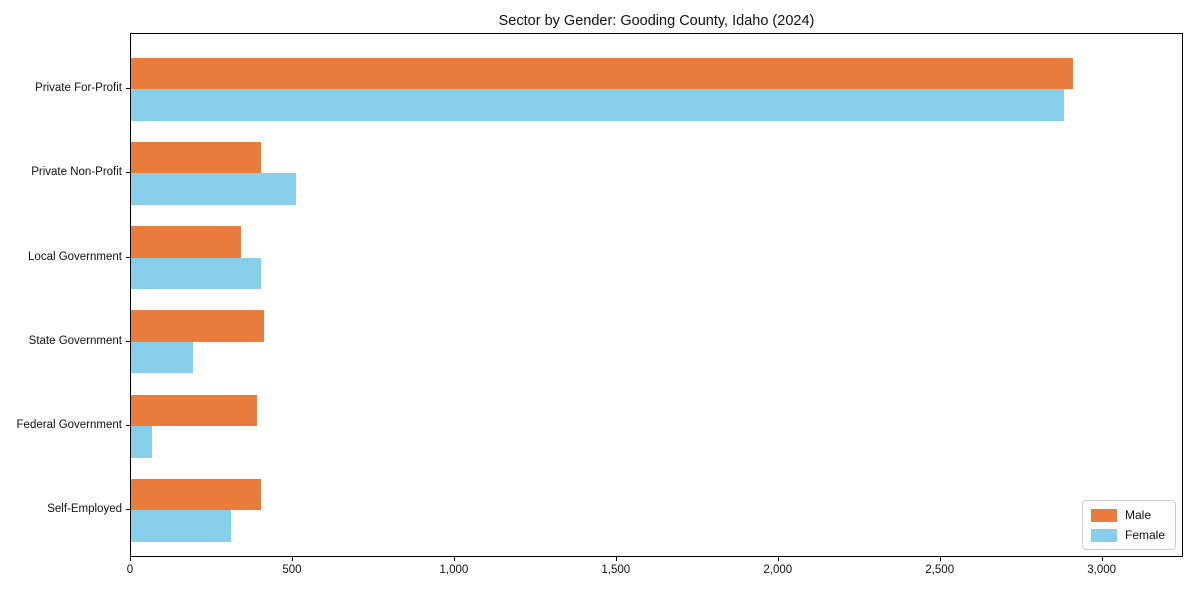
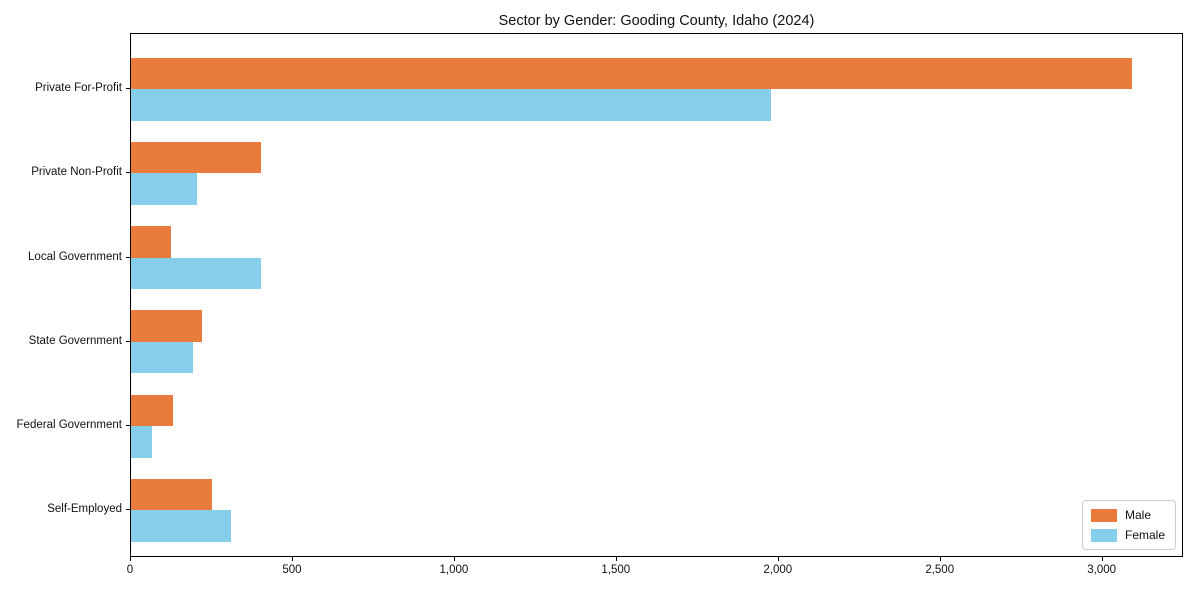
Male/Private For-Profit: 2910 -> 3090
Female/Private For-Profit: 2880 -> 1980
Female/Private Non-Profit: 510 -> 200
Male/Local Government: 340 -> 120
Male/State Government: 410 -> 220
Male/Federal Government: 390 -> 130
Male/Self-Employed: 400 -> 250
